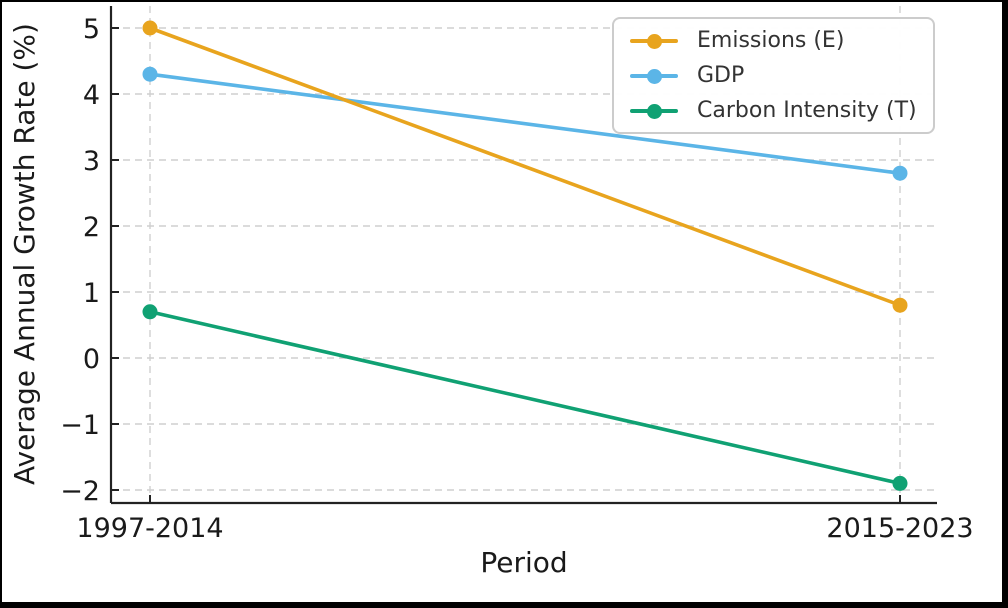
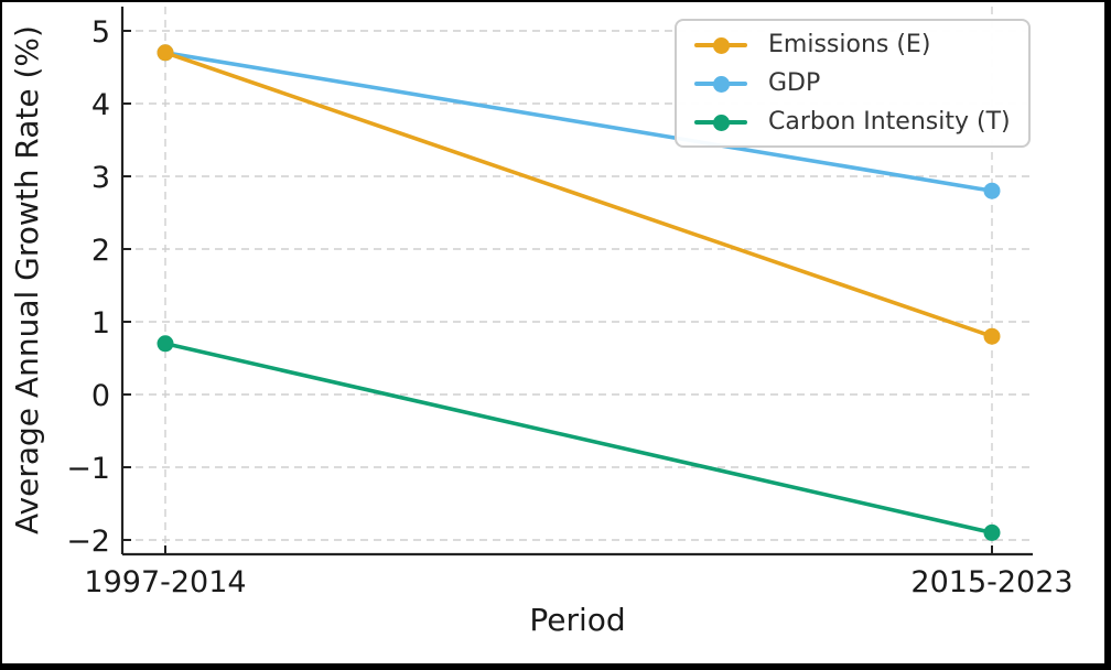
Emissions (E)/1997-2014: 5.0 -> 4.7
GDP/1997-2014: 4.3 -> 4.7
